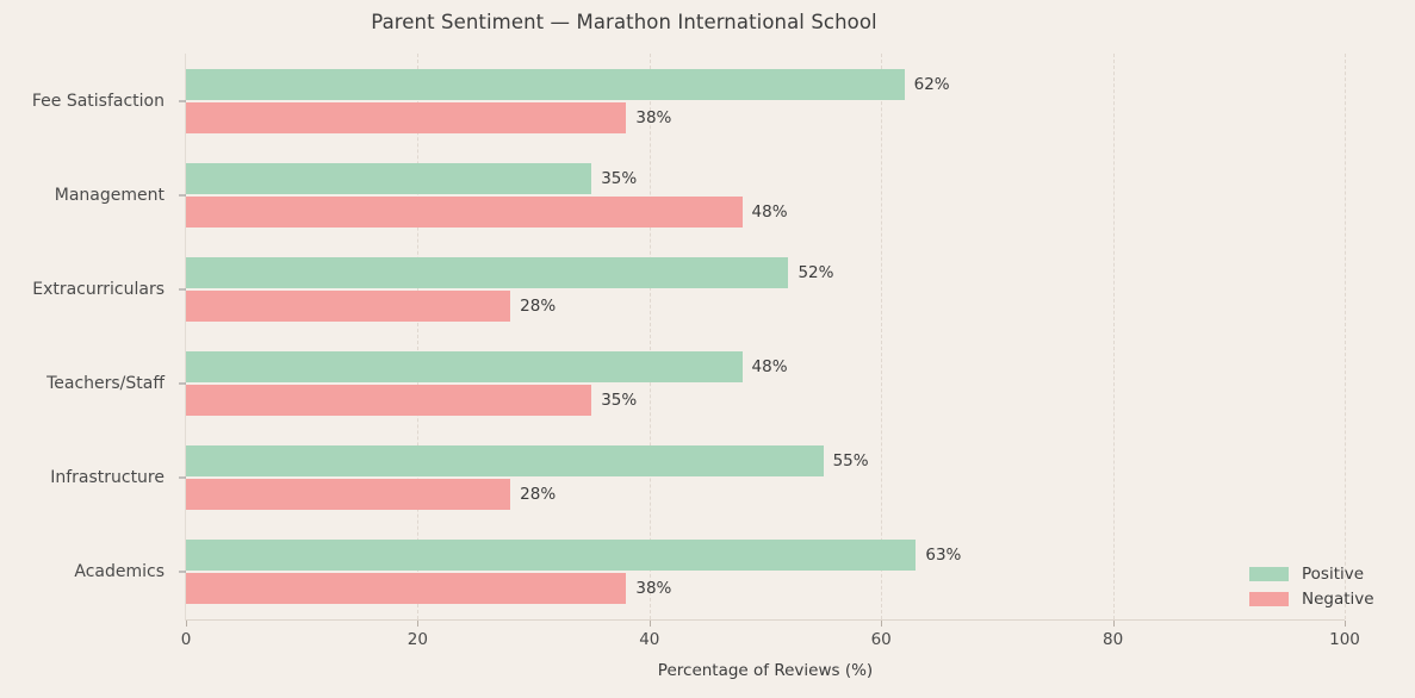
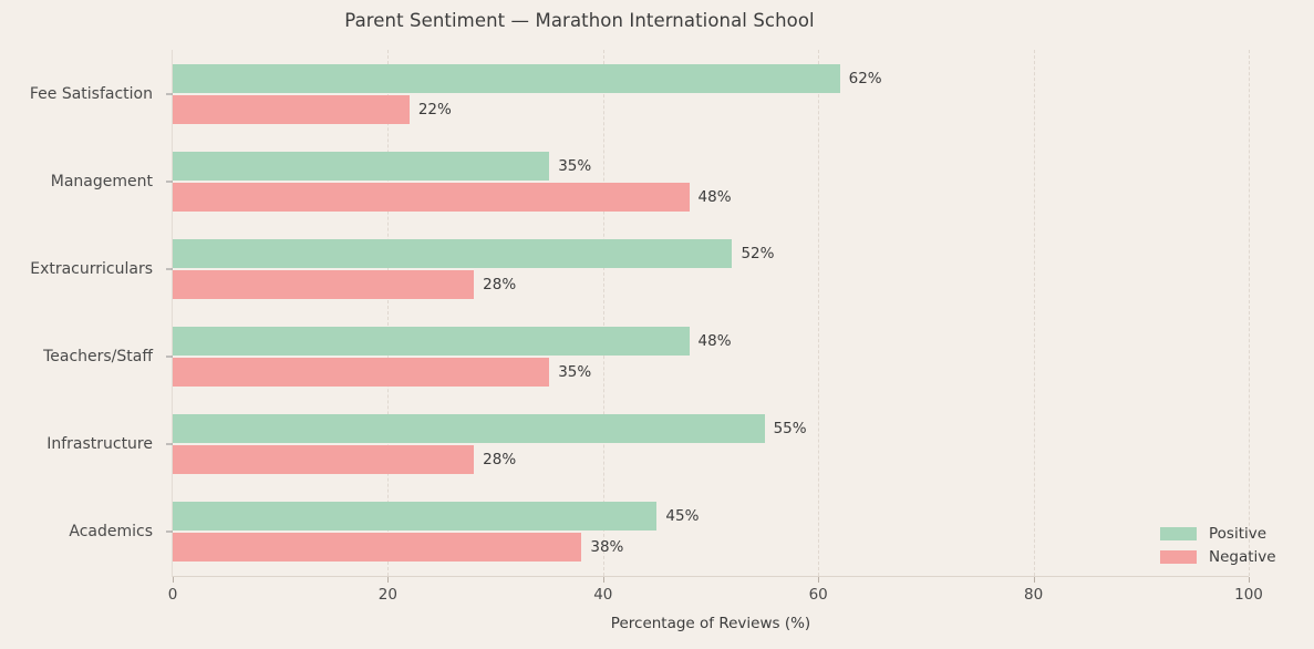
Negative/Fee Satisfaction: 38% -> 22%
Positive/Academics: 63% -> 45%
